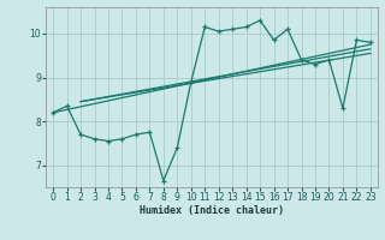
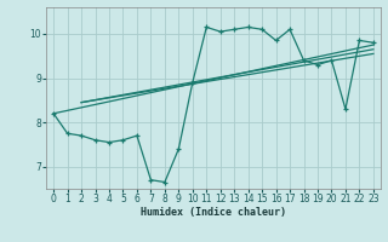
1: 8.35 -> 7.75
7: 7.75 -> 6.70
15: 10.30 -> 10.10
